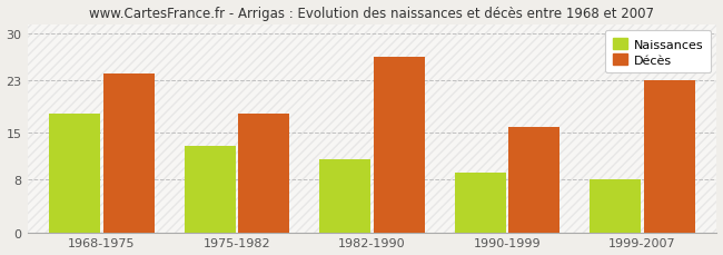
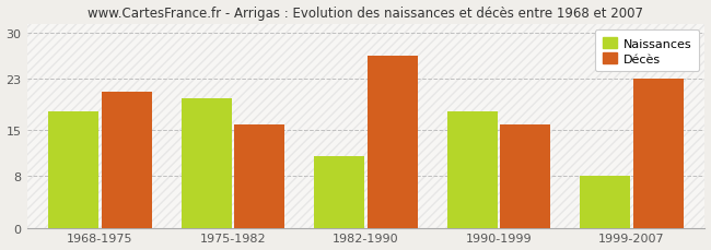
Décès/1968-1975: 24.0 -> 21.0
Naissances/1975-1982: 13 -> 20
Décès/1975-1982: 18.0 -> 16.0
Naissances/1990-1999: 9 -> 18
